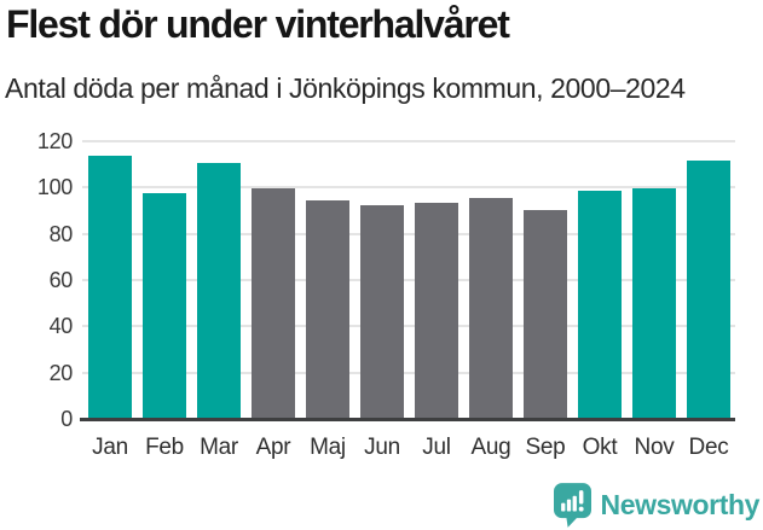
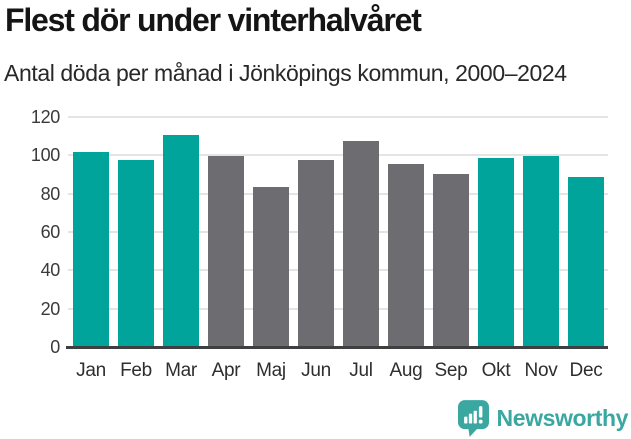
Jan: 113 -> 101
Maj: 94 -> 83
Jun: 92 -> 97
Jul: 93 -> 107
Dec: 111 -> 88
